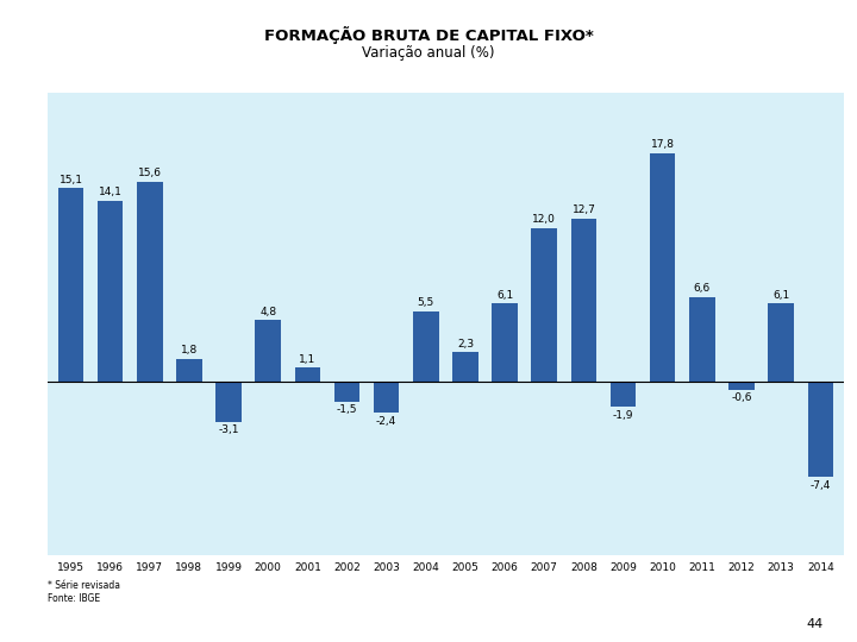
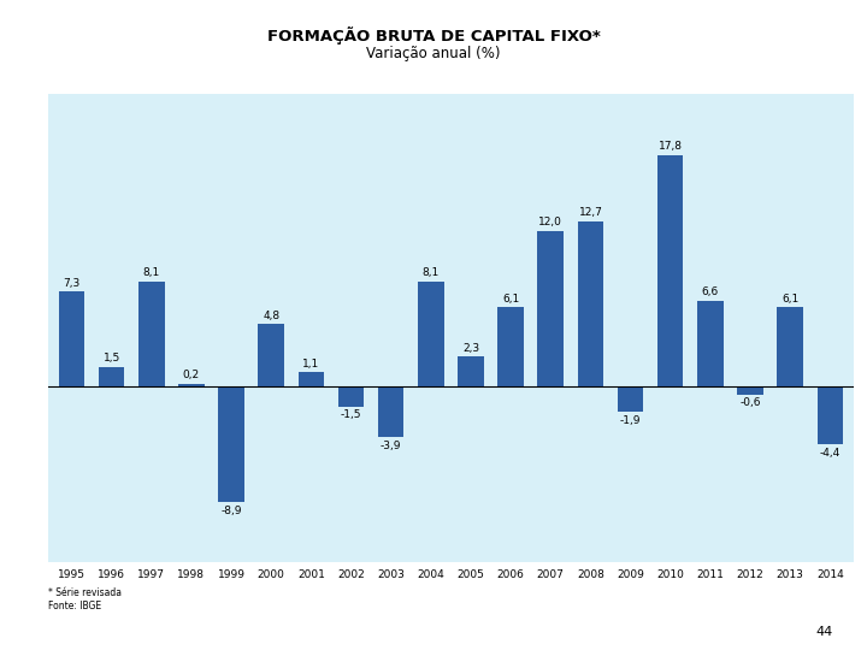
1995: 15,1 -> 7,3
1996: 14,1 -> 1,5
1997: 15,6 -> 8,1
1998: 1,8 -> 0,2
1999: -3,1 -> -8,9
2003: -2,4 -> -3,9
2004: 5,5 -> 8,1
2014: -7,4 -> -4,4
